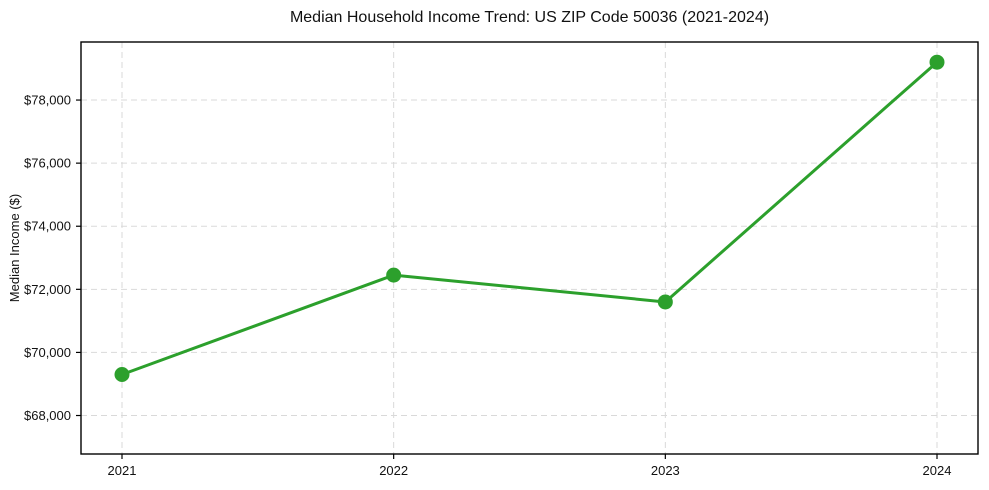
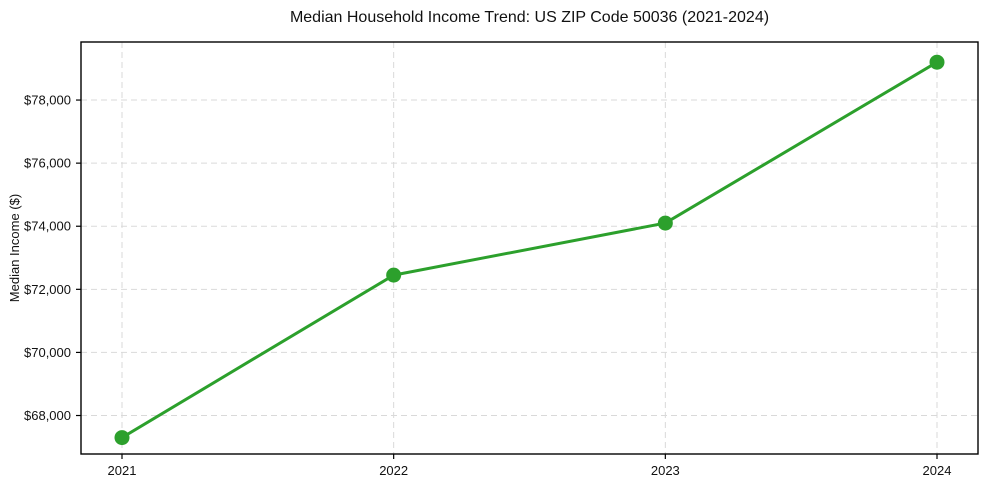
2021: $69300 -> $67300
2023: $71600 -> $74100
